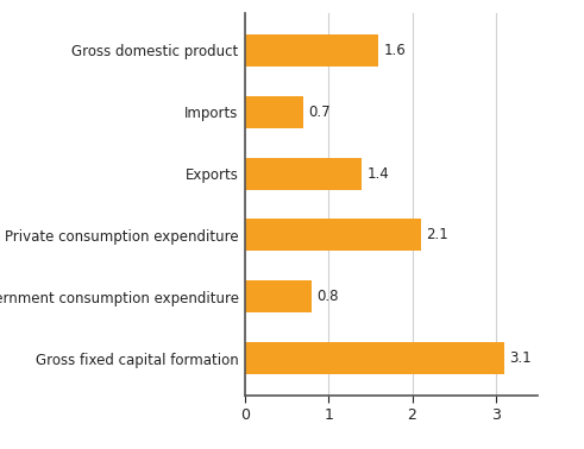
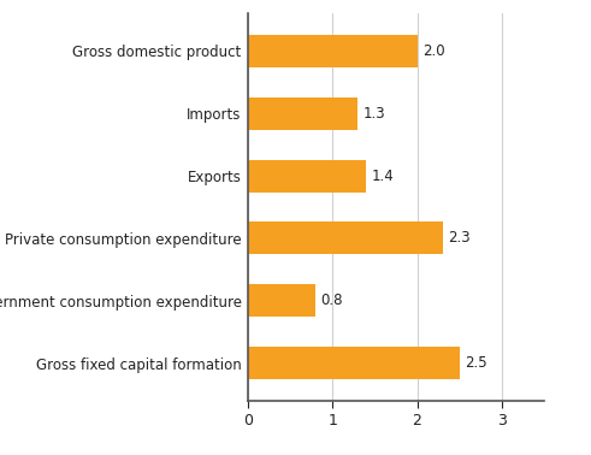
Gross domestic product: 1.6 -> 2.0
Imports: 0.7 -> 1.3
Private consumption expenditure: 2.1 -> 2.3
Gross fixed capital formation: 3.1 -> 2.5
